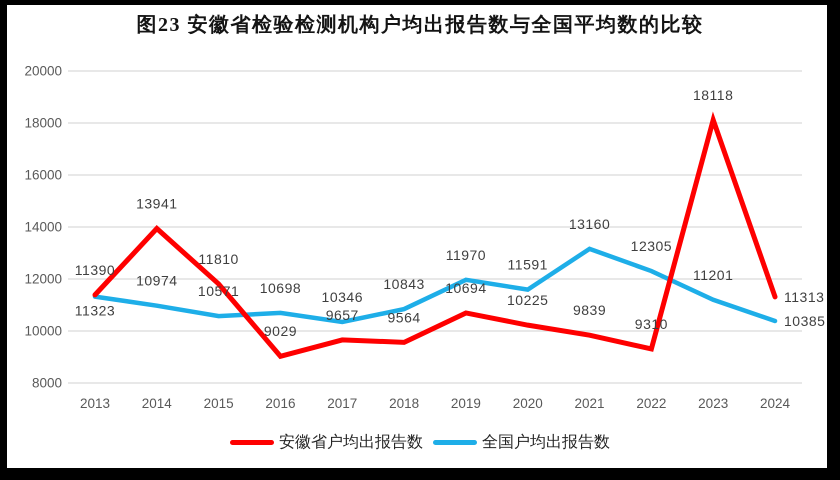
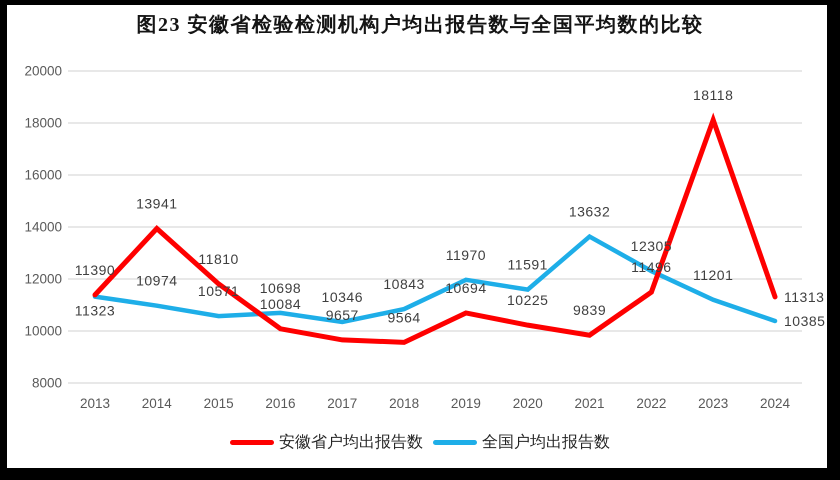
安徽省户均出报告数/2016: 9029 -> 10084
全国户均出报告数/2021: 13160 -> 13632
安徽省户均出报告数/2022: 9310 -> 11496
